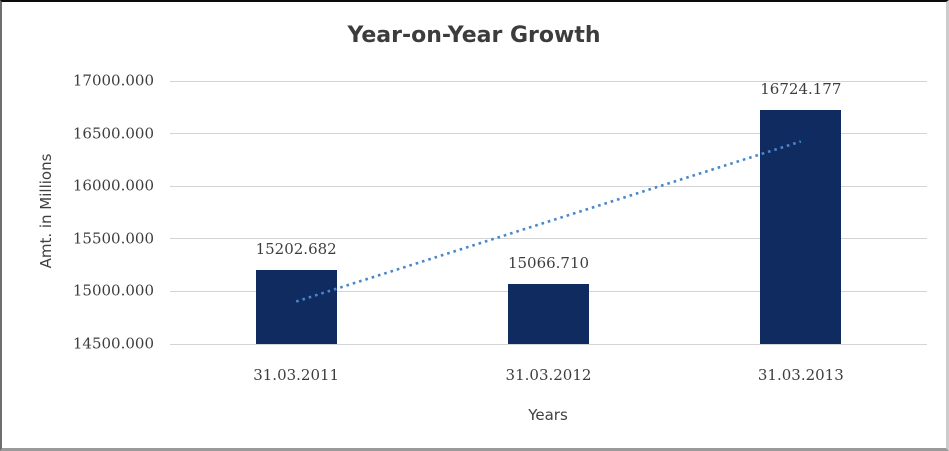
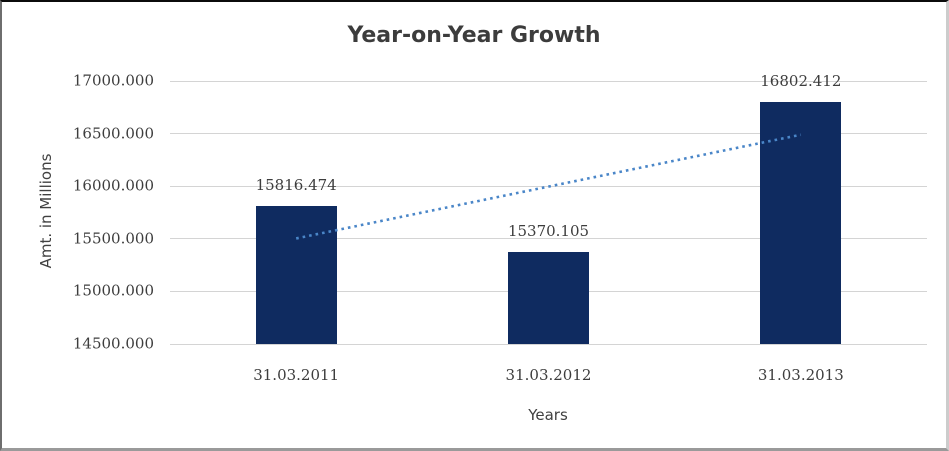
31.03.2011: 15202.682 -> 15816.474
31.03.2012: 15066.710 -> 15370.105
31.03.2013: 16724.177 -> 16802.412
